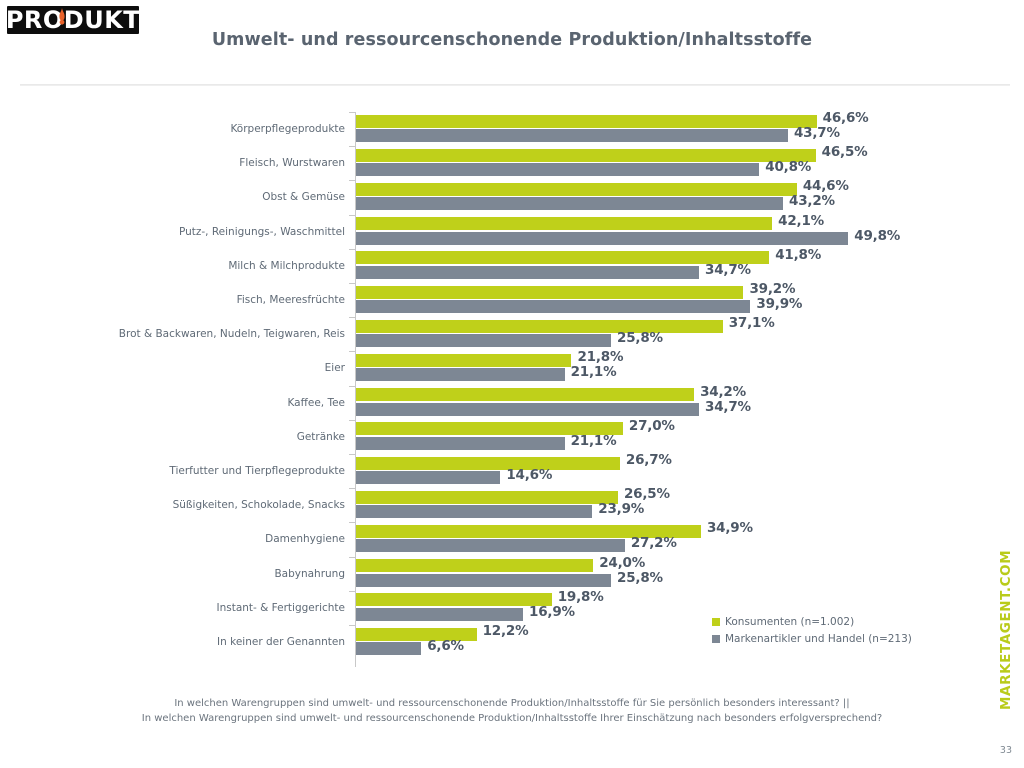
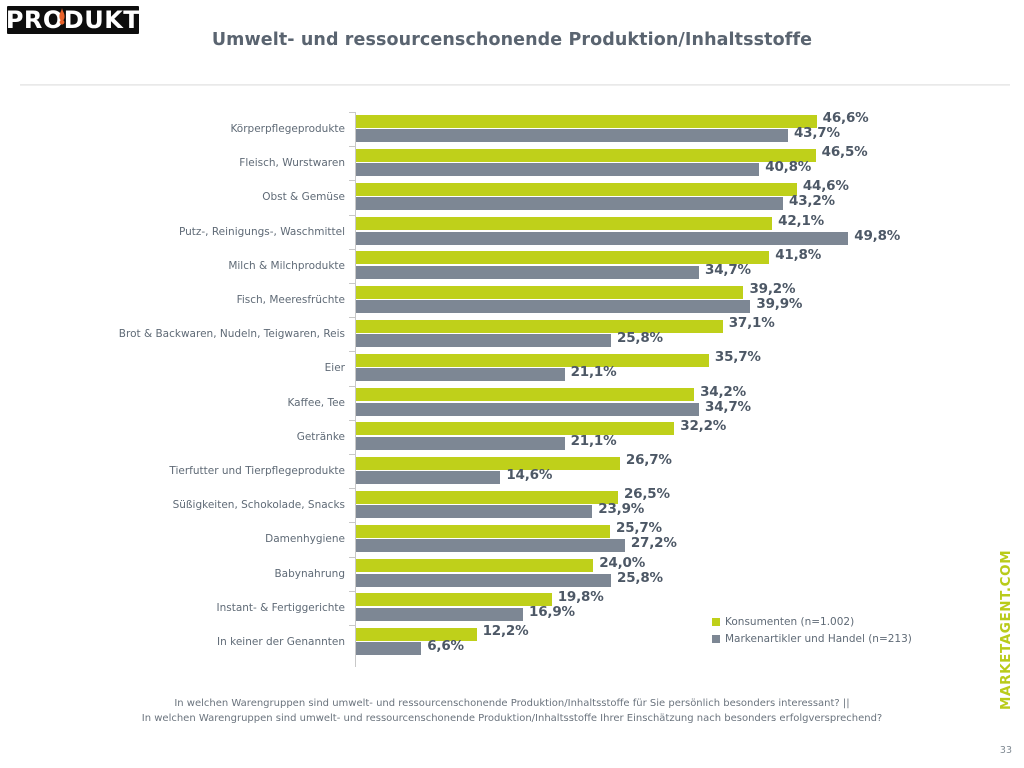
Konsumenten (n=1.002)/Eier: 21,8% -> 35,7%
Konsumenten (n=1.002)/Getränke: 27,0% -> 32,2%
Konsumenten (n=1.002)/Damenhygiene: 34,9% -> 25,7%
